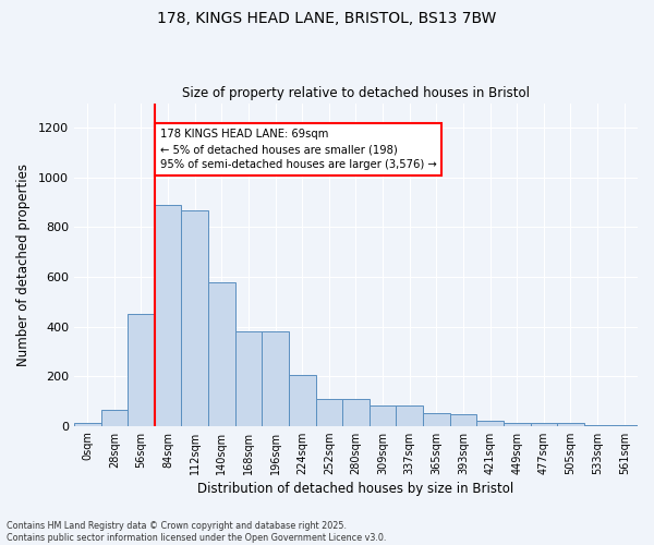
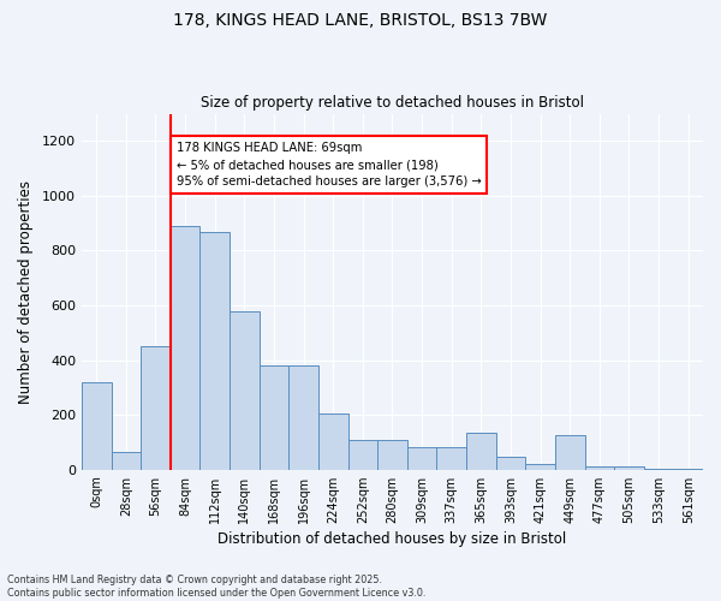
0sqm: 10 -> 320
365sqm: 52 -> 135
449sqm: 14 -> 125
